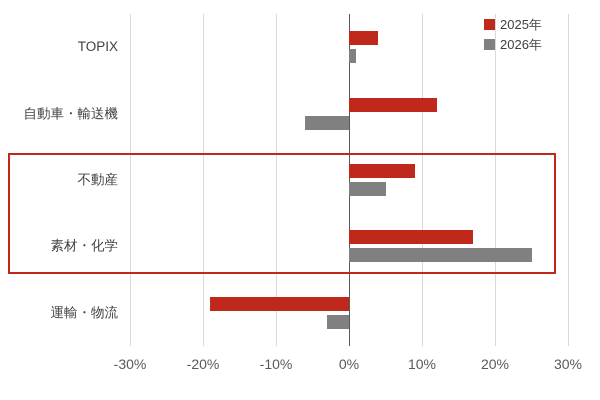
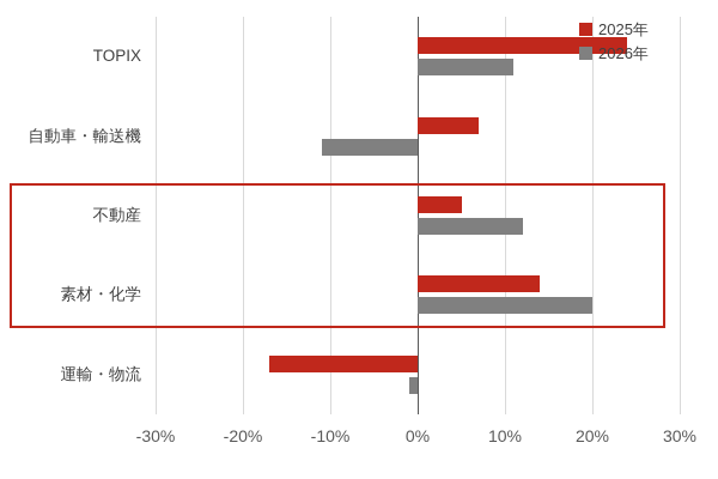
2025年/TOPIX: 4% -> 24%
2026年/TOPIX: 1% -> 11%
2025年/自動車・輸送機: 12% -> 7%
2026年/自動車・輸送機: -6% -> -11%
2025年/不動産: 9% -> 5%
2026年/不動産: 5% -> 12%
2025年/素材・化学: 17% -> 14%
2026年/素材・化学: 25% -> 20%
2025年/運輸・物流: -19% -> -17%
2026年/運輸・物流: -3% -> -1%
